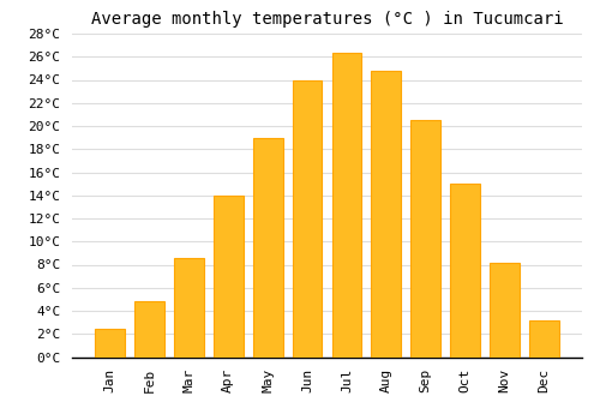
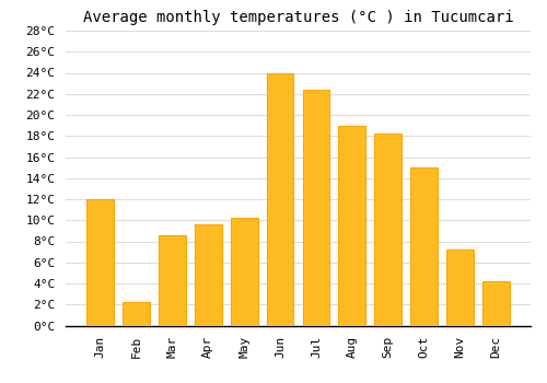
Jan: 2.4°C -> 12.0°C
Feb: 4.8°C -> 2.2°C
Apr: 14.0°C -> 9.6°C
May: 19.0°C -> 10.2°C
Jul: 26.3°C -> 22.4°C
Aug: 24.8°C -> 19.0°C
Sep: 20.5°C -> 18.2°C
Nov: 8.2°C -> 7.2°C
Dec: 3.2°C -> 4.2°C
